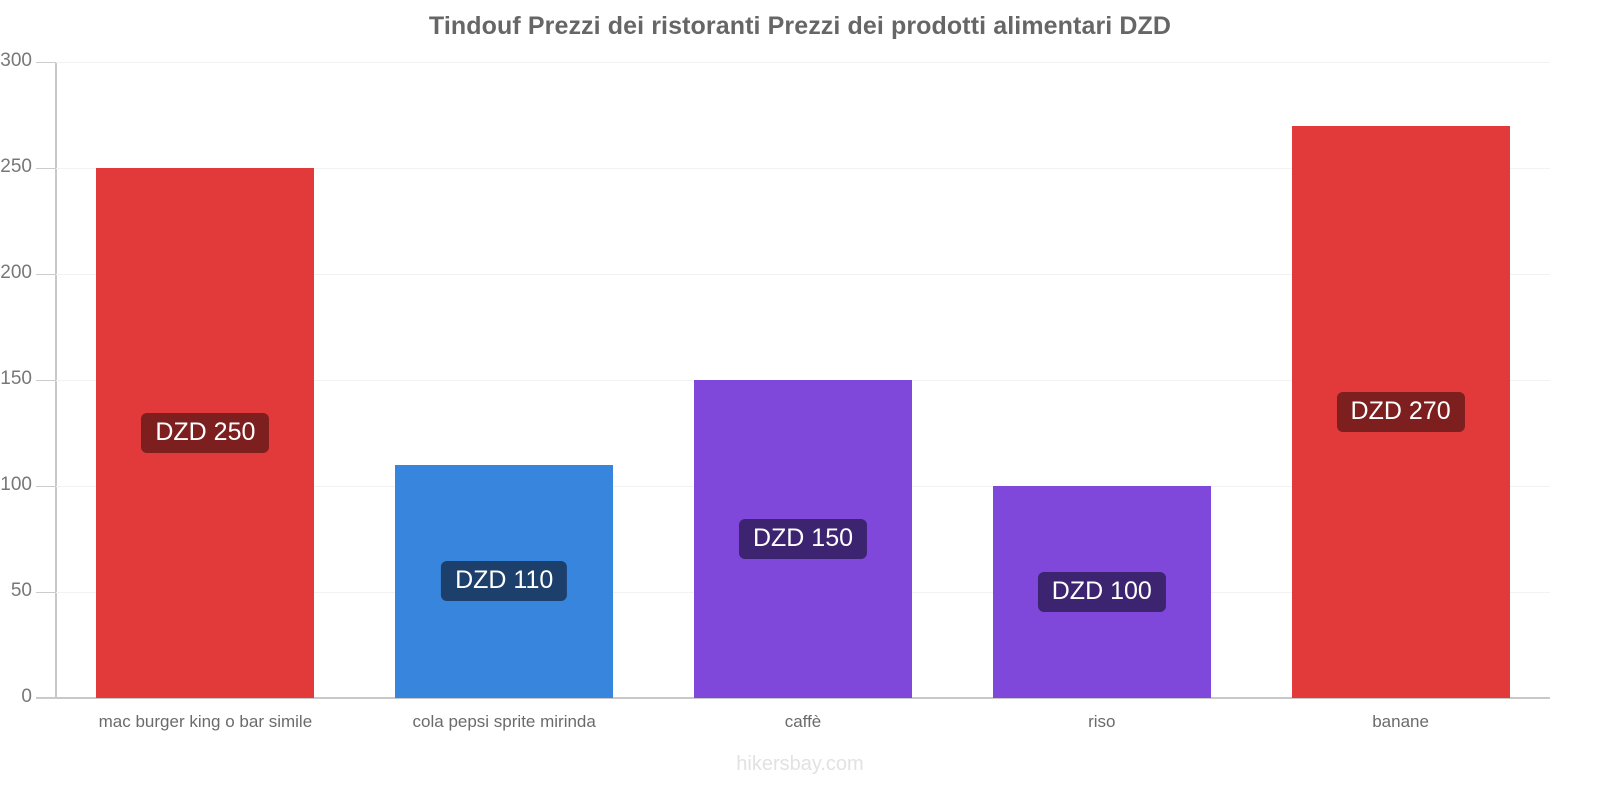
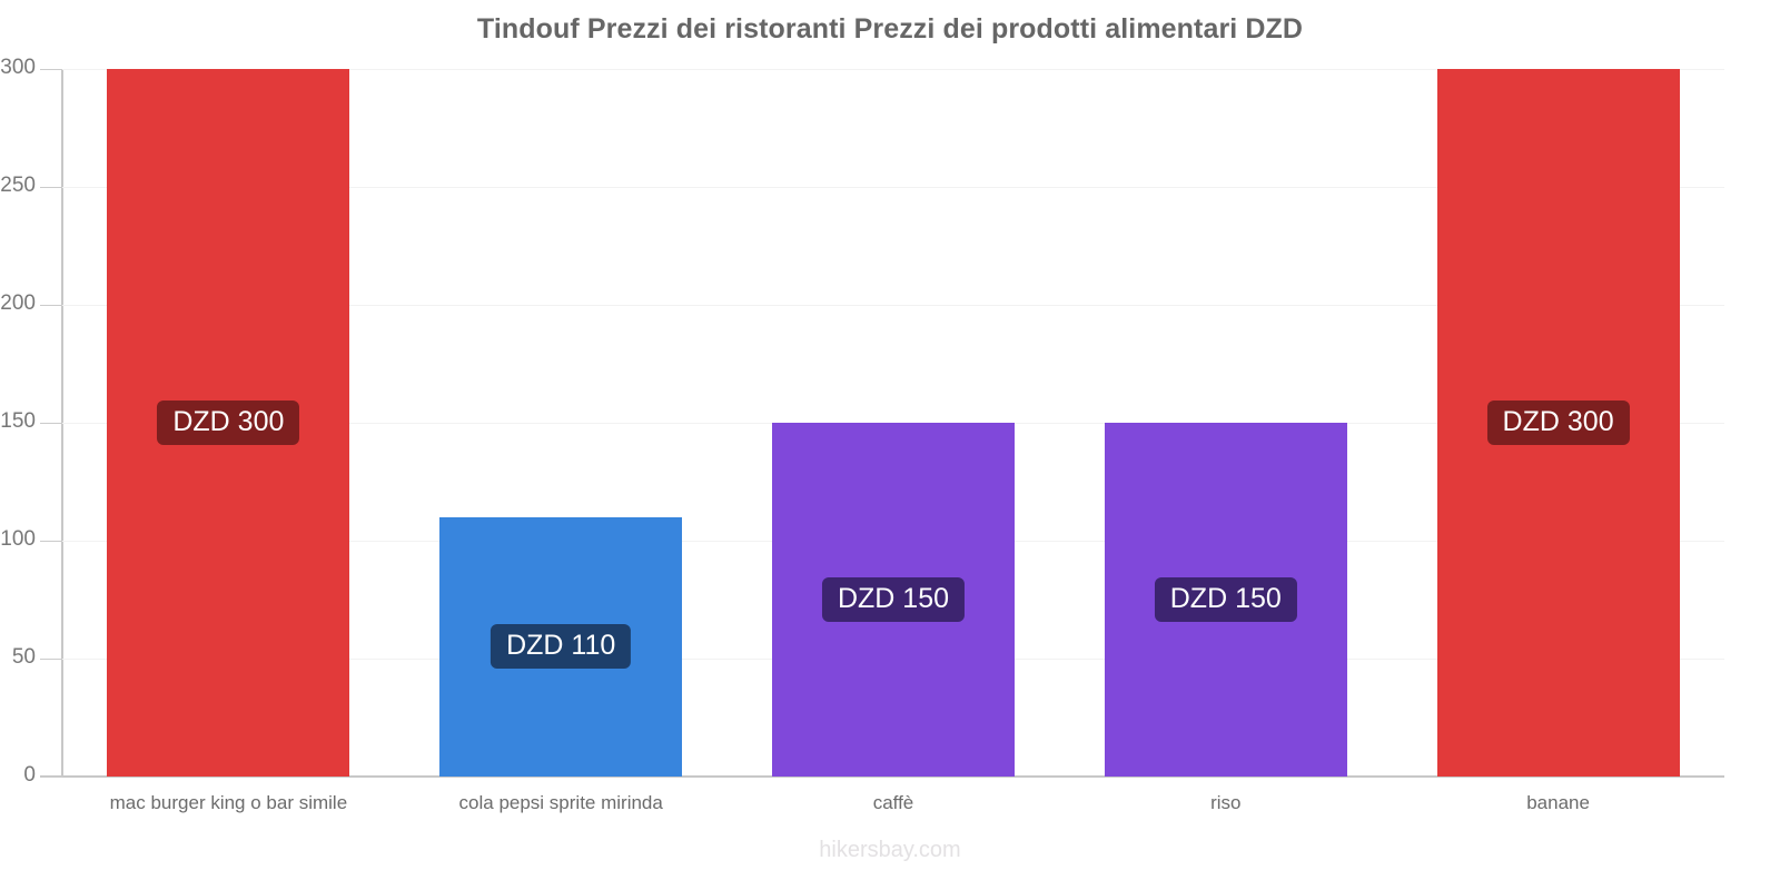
mac burger king o bar simile: 250 -> 300
riso: 100 -> 150
banane: 270 -> 300
